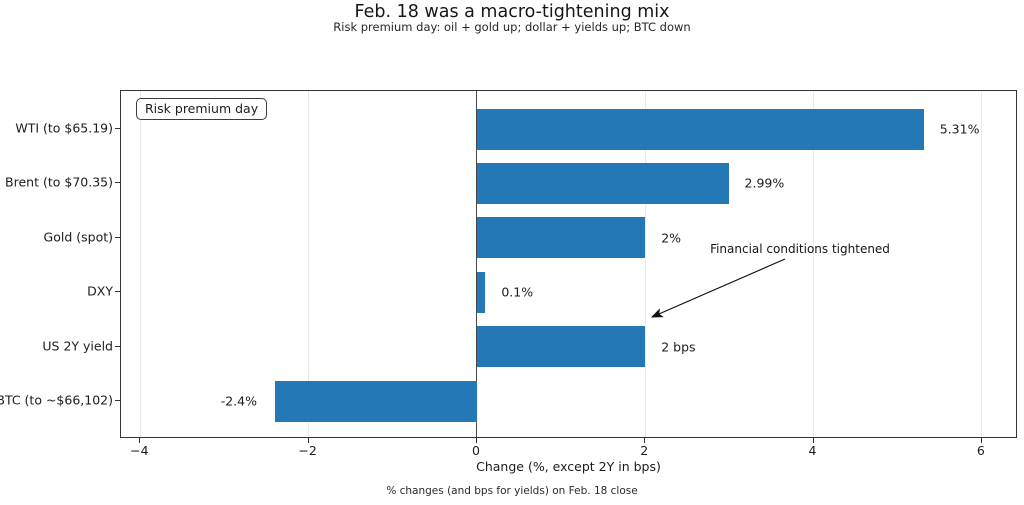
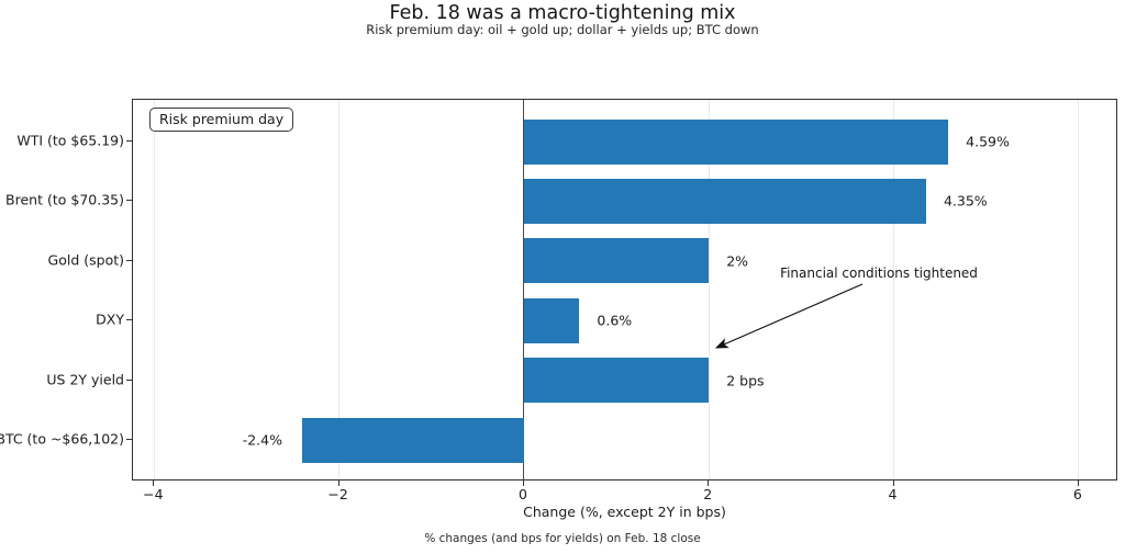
WTI (to $65.19): 5.31% -> 4.59%
Brent (to $70.35): 2.99% -> 4.35%
DXY: 0.1% -> 0.6%
